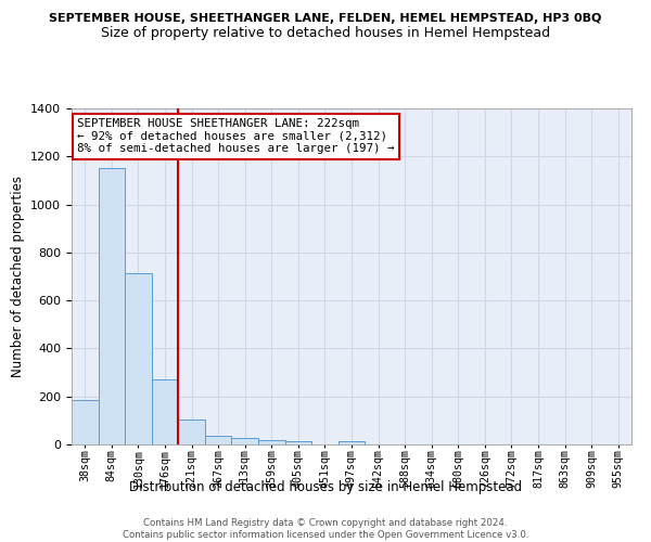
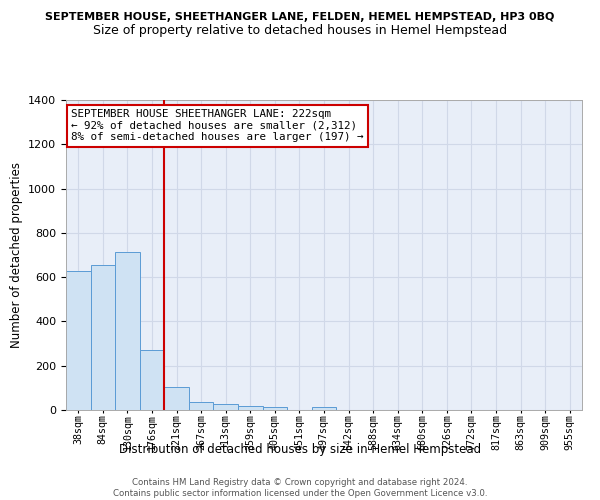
38sqm: 185 -> 630
84sqm: 1150 -> 655
